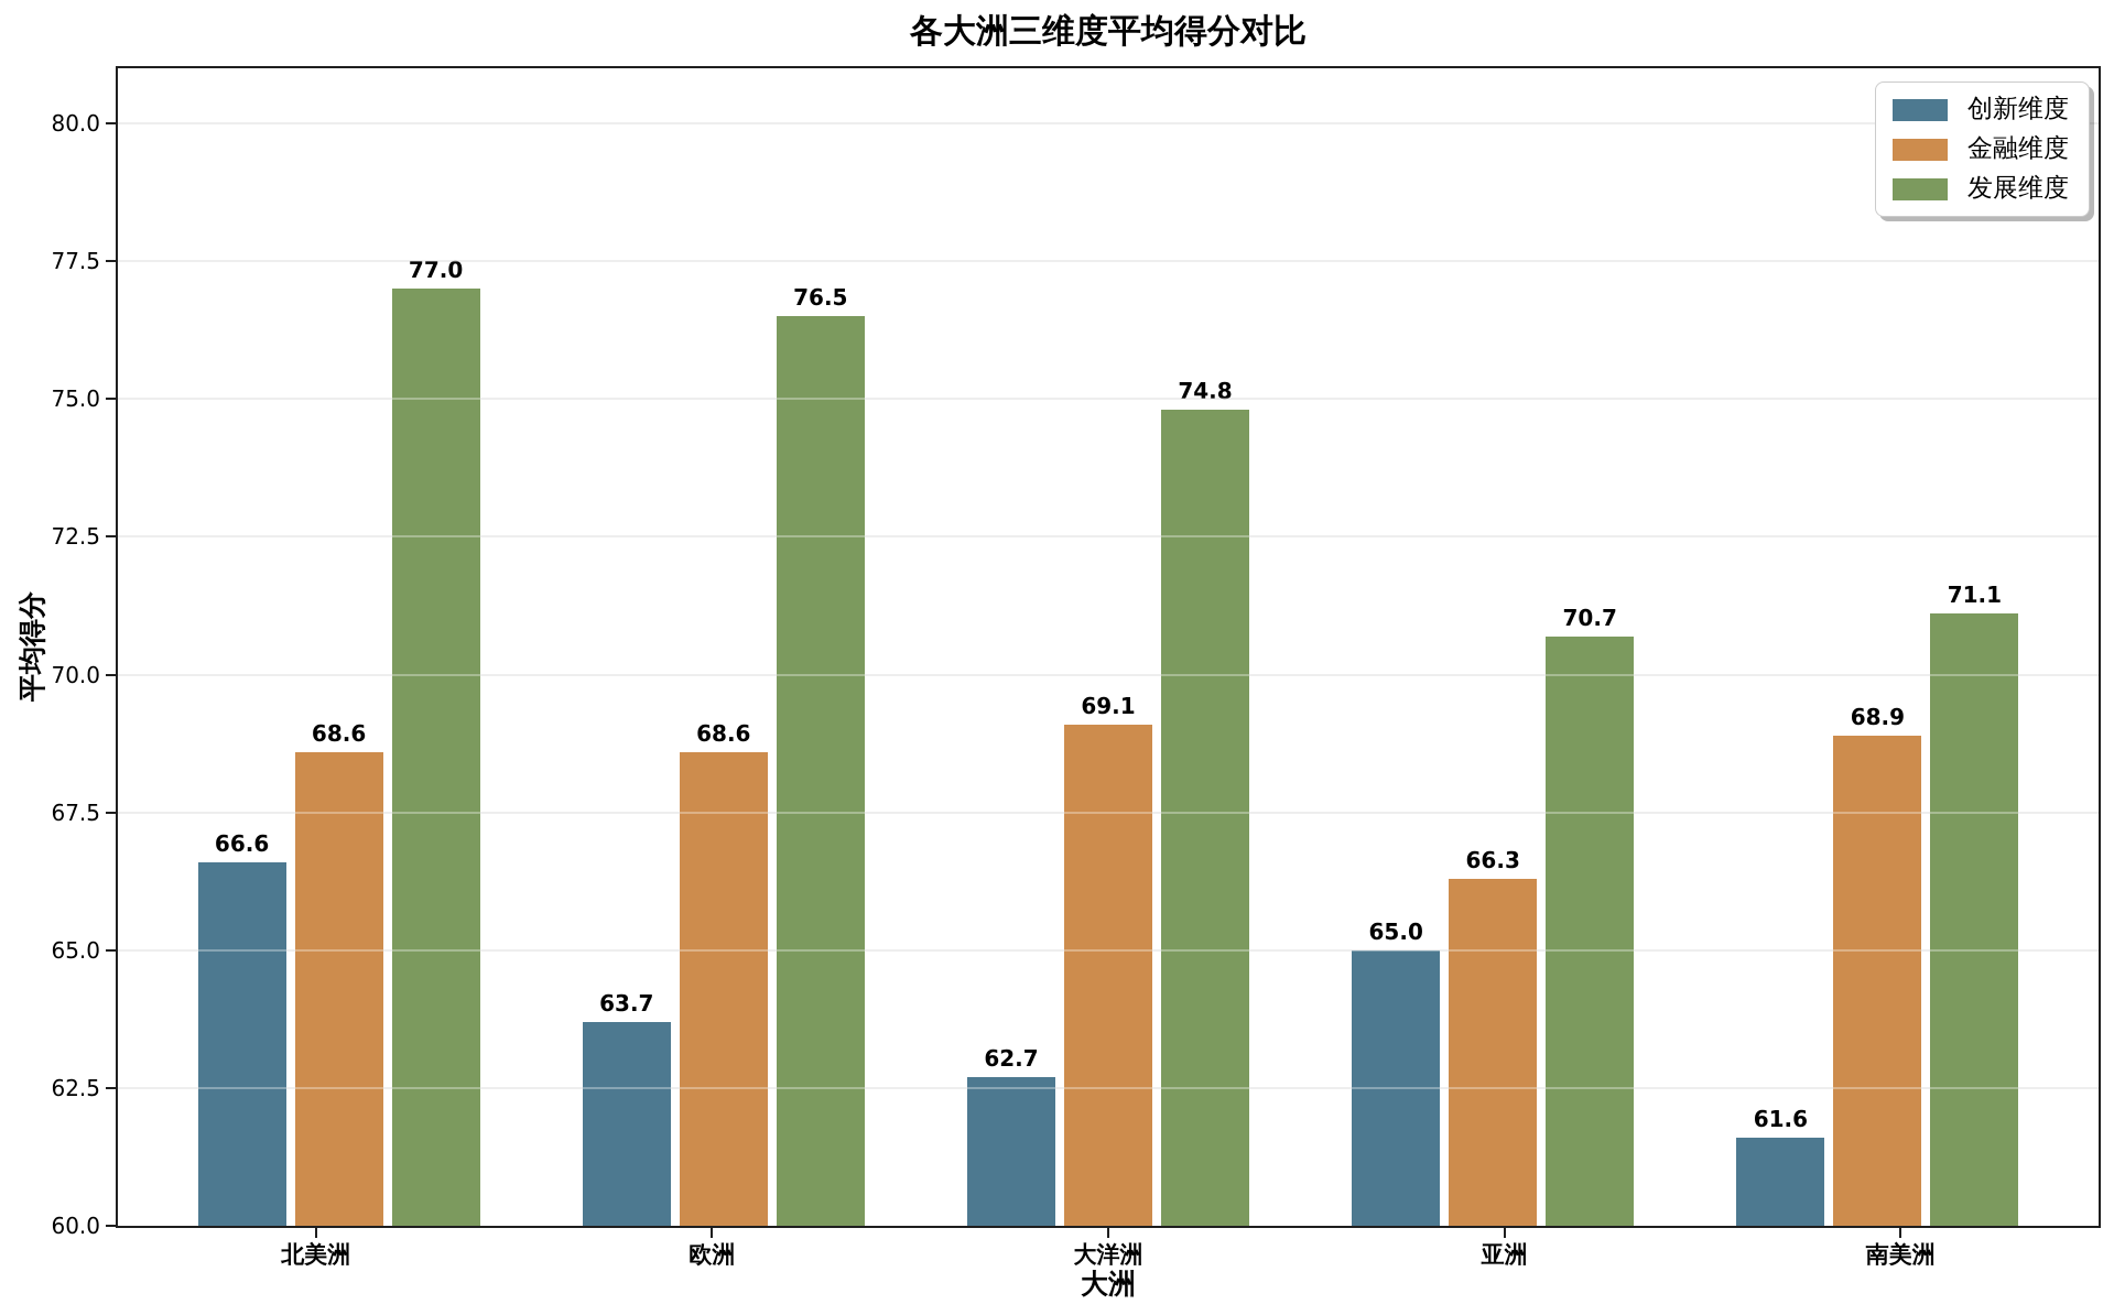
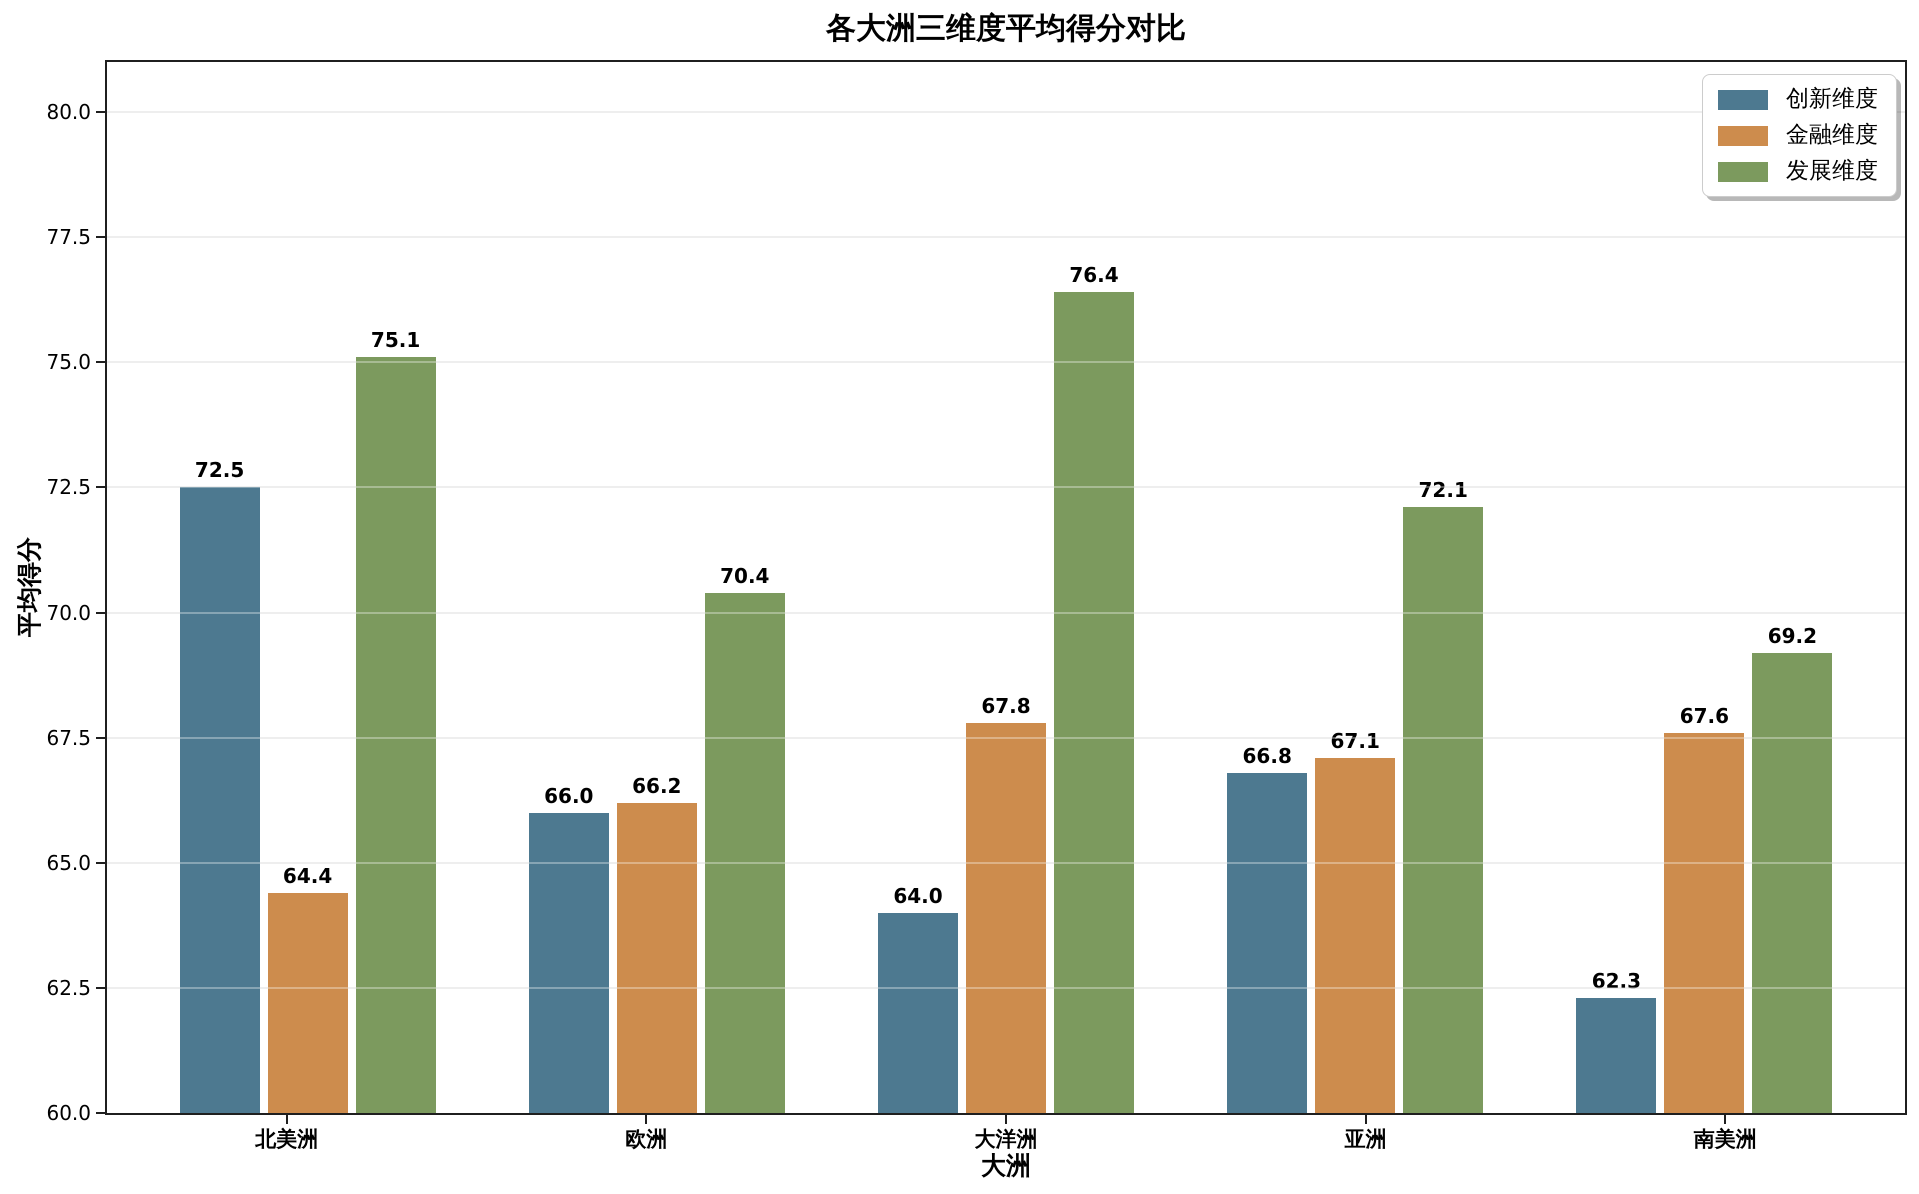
创新维度/北美洲: 66.6 -> 72.5
金融维度/北美洲: 68.6 -> 64.4
发展维度/北美洲: 77.0 -> 75.1
创新维度/欧洲: 63.7 -> 66.0
金融维度/欧洲: 68.6 -> 66.2
发展维度/欧洲: 76.5 -> 70.4
创新维度/大洋洲: 62.7 -> 64.0
金融维度/大洋洲: 69.1 -> 67.8
发展维度/大洋洲: 74.8 -> 76.4
创新维度/亚洲: 65.0 -> 66.8
金融维度/亚洲: 66.3 -> 67.1
发展维度/亚洲: 70.7 -> 72.1
创新维度/南美洲: 61.6 -> 62.3
金融维度/南美洲: 68.9 -> 67.6
发展维度/南美洲: 71.1 -> 69.2
